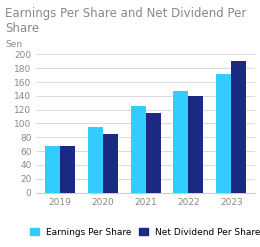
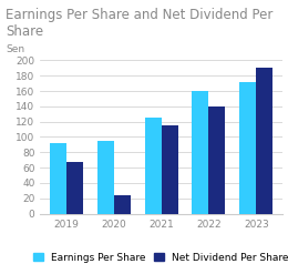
Earnings Per Share/2019: 68 -> 92
Net Dividend Per Share/2020: 85 -> 24
Earnings Per Share/2022: 147 -> 160
